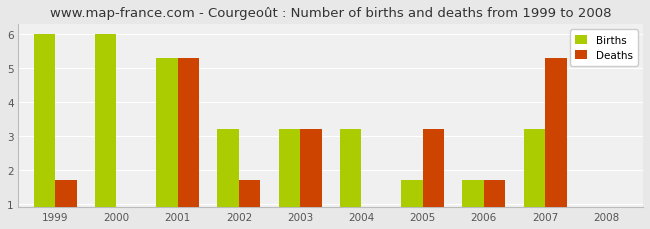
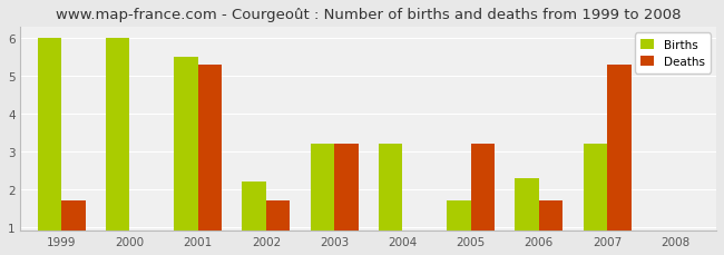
Births/2001: 5.3 -> 5.5
Births/2002: 3.2 -> 2.2
Births/2006: 1.7 -> 2.3
